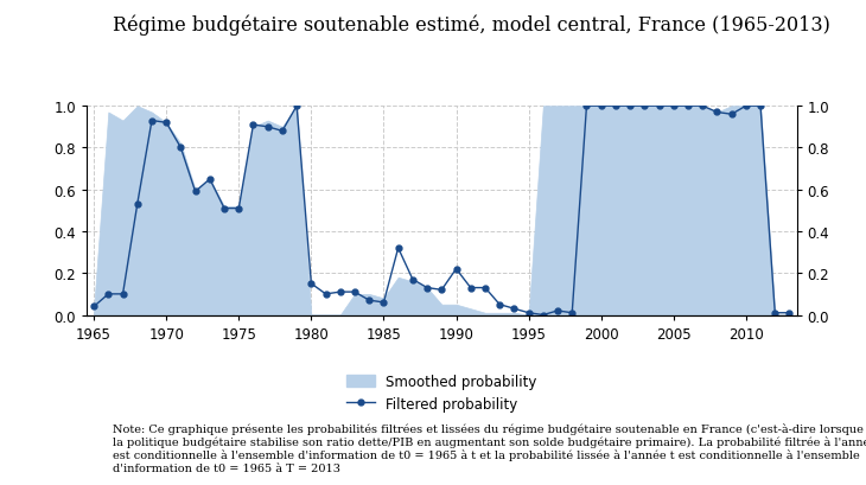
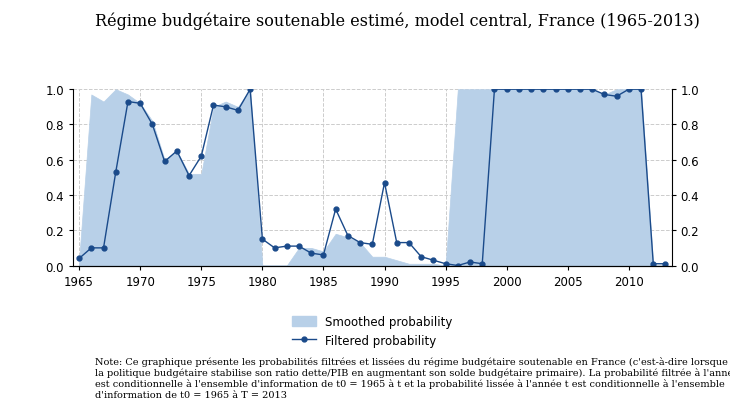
Filtered probability/1975: 0.51 -> 0.62
Filtered probability/1990: 0.22 -> 0.47
